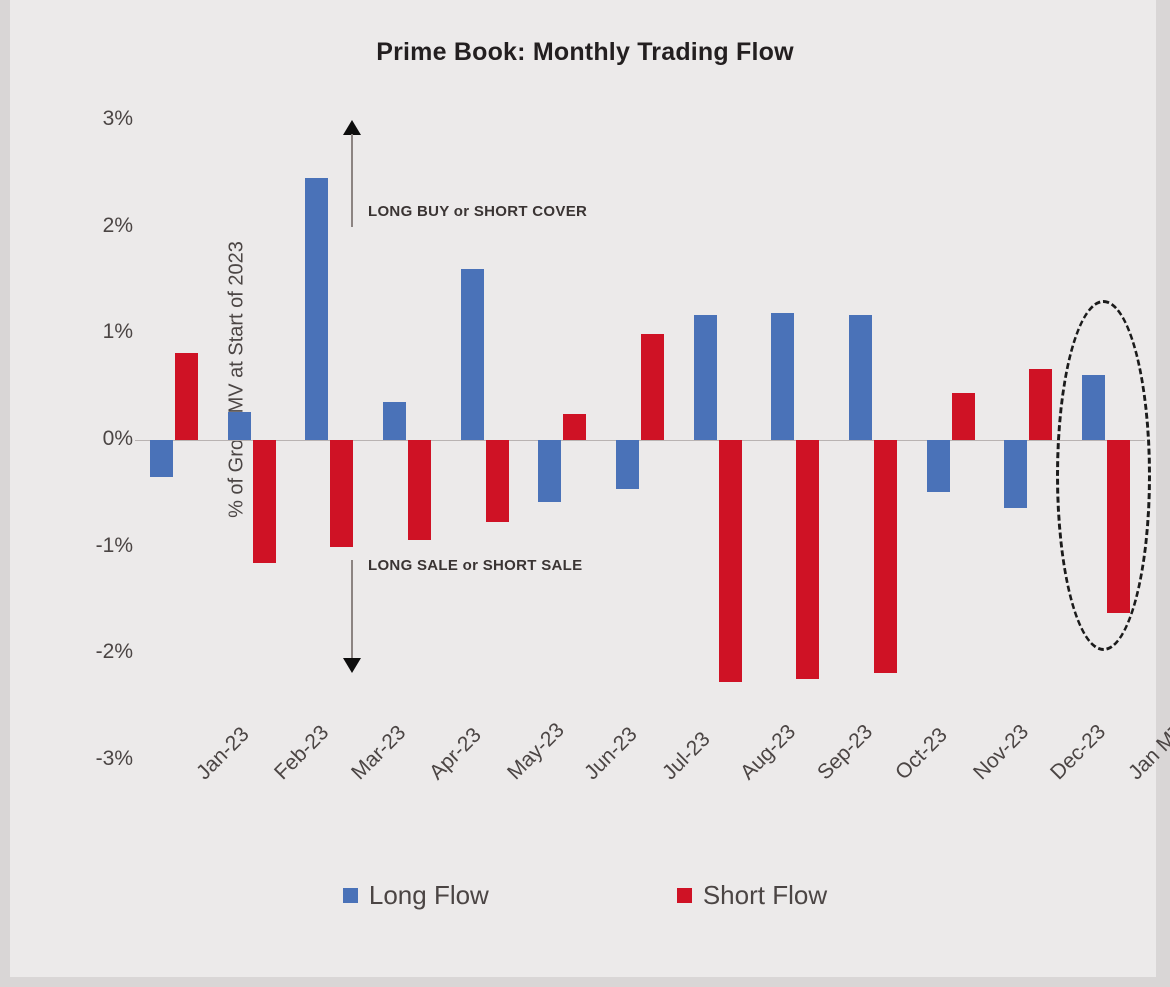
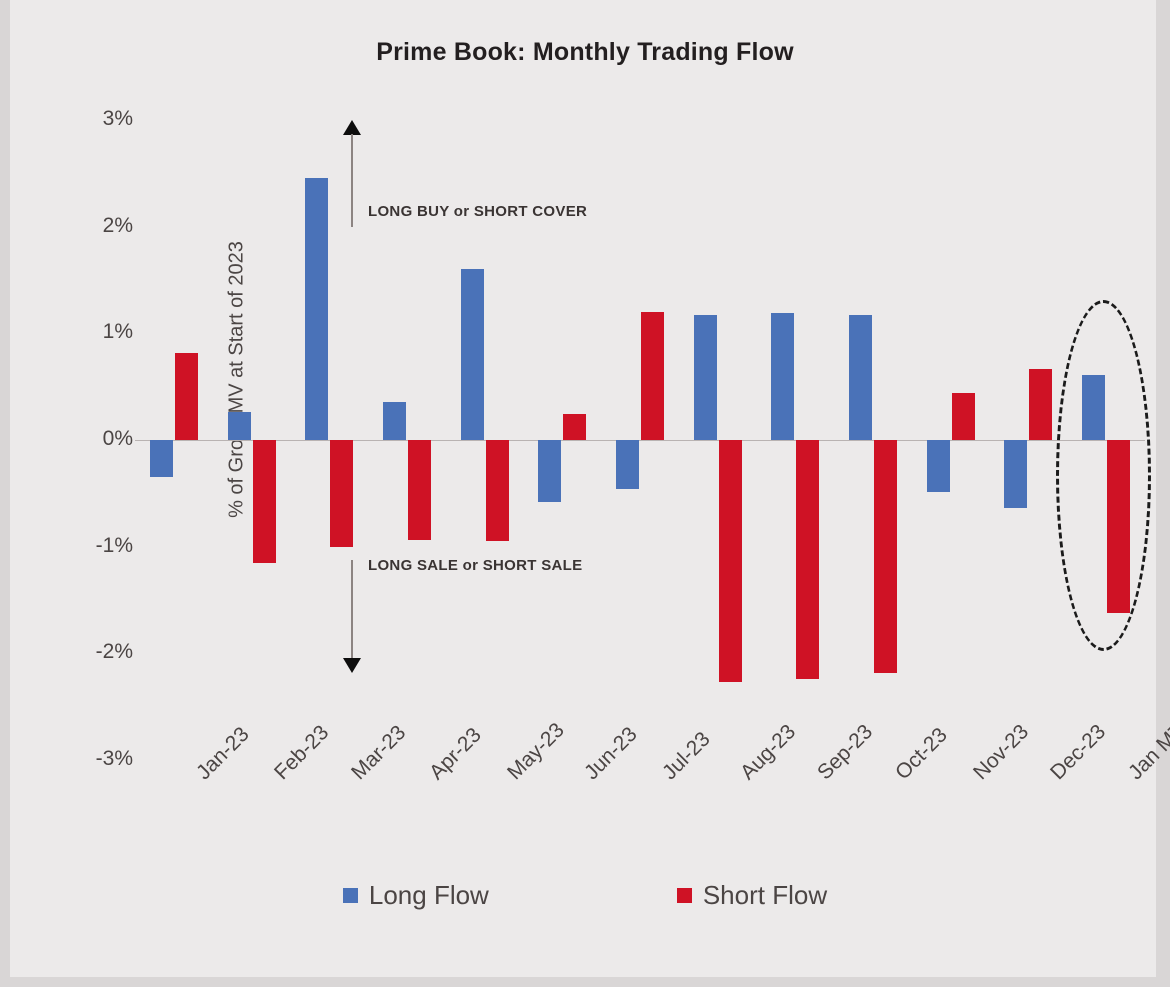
Short Flow/May-23: -0.77% -> -0.95%
Short Flow/Jul-23: 0.99% -> 1.20%
